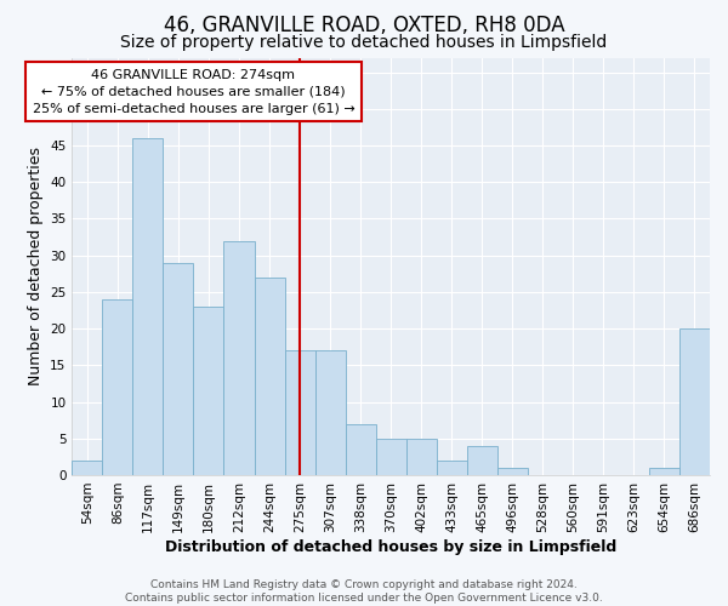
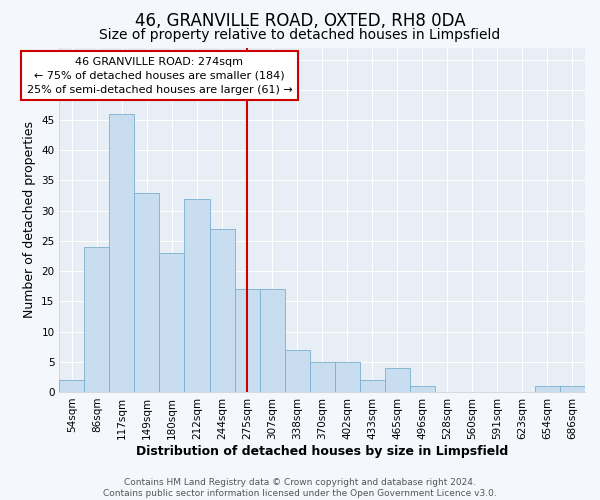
149sqm: 29 -> 33
686sqm: 20 -> 1
